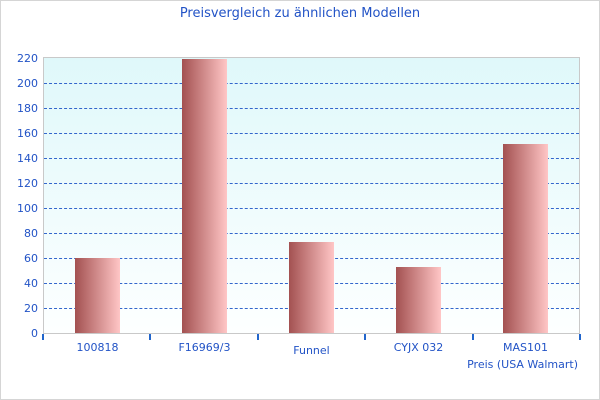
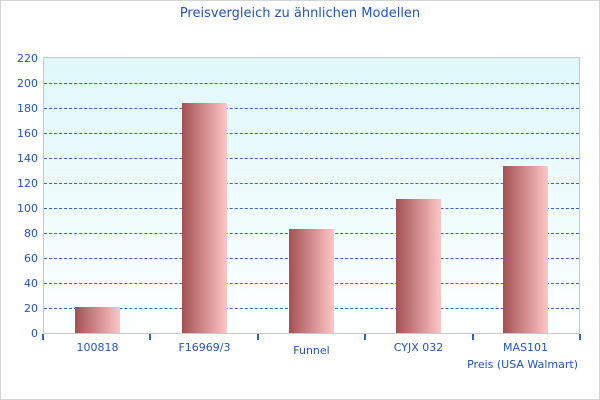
100818: 60 -> 21
F16969/3: 219 -> 184
Funnel: 73 -> 83
CYJX 032: 53 -> 107
MAS101: 151 -> 134
